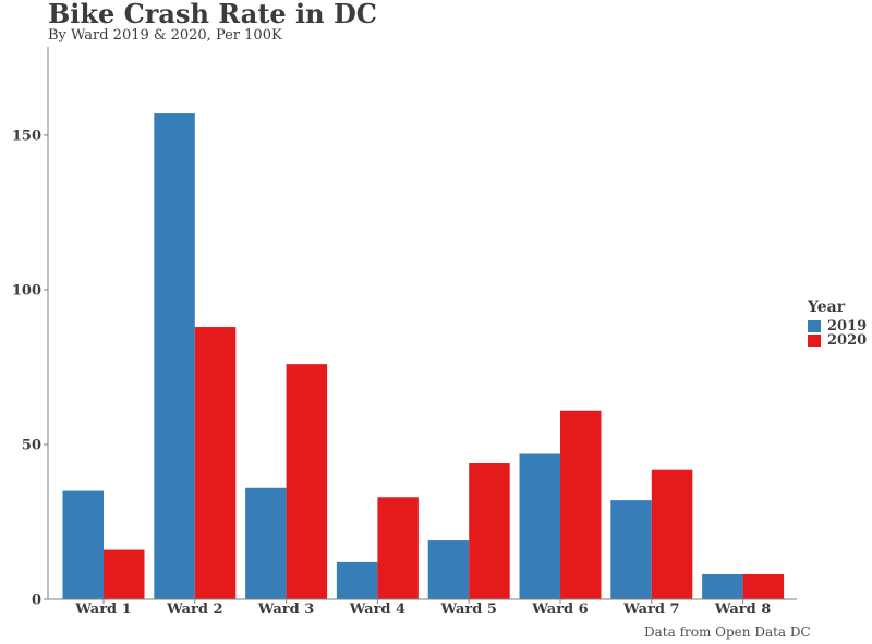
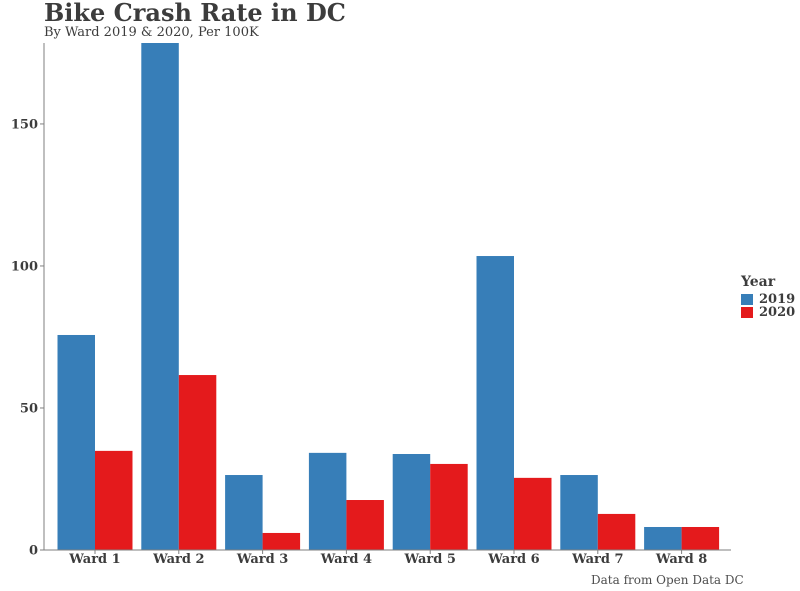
2019/Ward 1: 35 -> 76
2020/Ward 1: 16 -> 35
2019/Ward 2: 157 -> 178
2020/Ward 2: 88 -> 62
2019/Ward 3: 36 -> 26
2020/Ward 3: 76 -> 6
2019/Ward 4: 12 -> 34
2020/Ward 4: 33 -> 18
2019/Ward 5: 19 -> 34
2020/Ward 5: 44 -> 30
2019/Ward 6: 47 -> 104
2020/Ward 6: 61 -> 25
2019/Ward 7: 32 -> 26
2020/Ward 7: 42 -> 13
